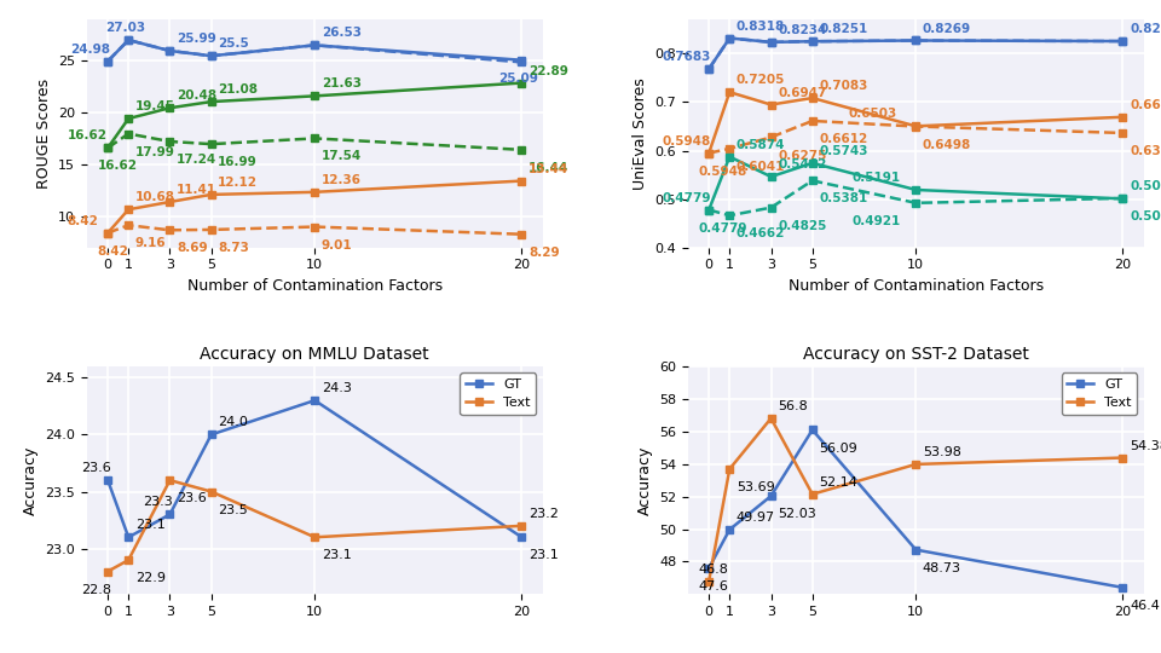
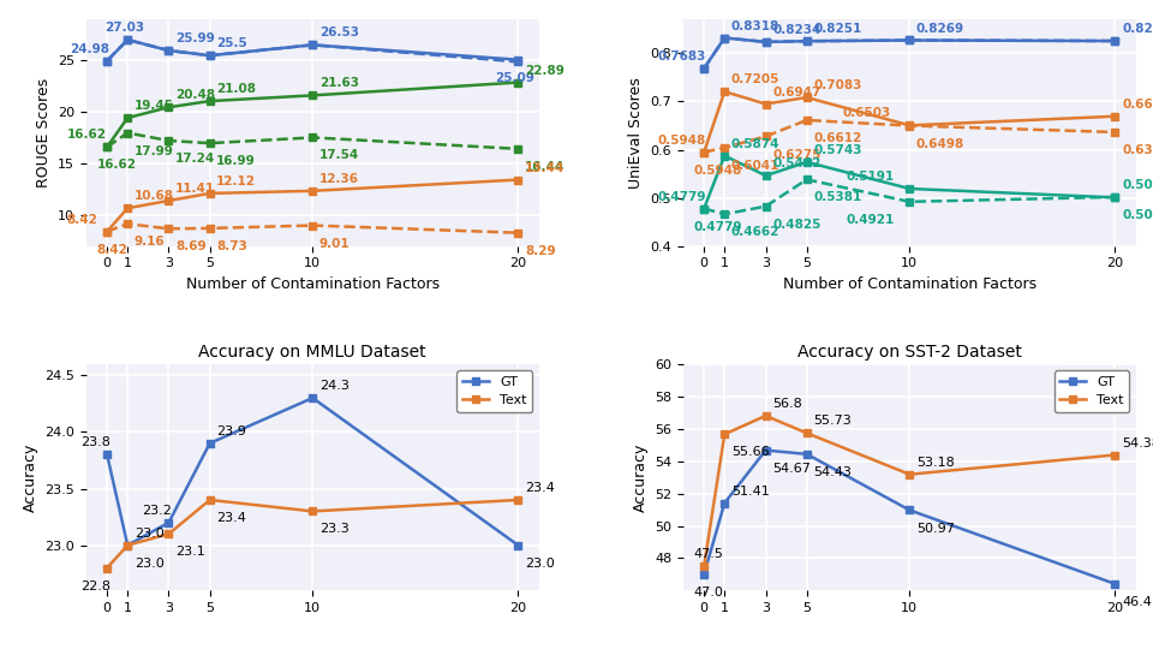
Accuracy on MMLU Dataset/GT/0: 23.6 -> 23.8
Accuracy on MMLU Dataset/GT/1: 23.1 -> 23.0
Accuracy on MMLU Dataset/Text/1: 22.9 -> 23.0
Accuracy on MMLU Dataset/GT/3: 23.3 -> 23.2
Accuracy on MMLU Dataset/Text/3: 23.6 -> 23.1
Accuracy on MMLU Dataset/GT/5: 24.0 -> 23.9
Accuracy on MMLU Dataset/Text/5: 23.5 -> 23.4
Accuracy on MMLU Dataset/Text/10: 23.1 -> 23.3
Accuracy on MMLU Dataset/GT/20: 23.1 -> 23.0
Accuracy on MMLU Dataset/Text/20: 23.2 -> 23.4
Accuracy on SST-2 Dataset/GT/0: 47.6 -> 47.0
Accuracy on SST-2 Dataset/Text/0: 46.8 -> 47.5
Accuracy on SST-2 Dataset/GT/1: 49.97 -> 51.41
Accuracy on SST-2 Dataset/Text/1: 53.69 -> 55.66
Accuracy on SST-2 Dataset/GT/3: 52.03 -> 54.67
Accuracy on SST-2 Dataset/GT/5: 56.09 -> 54.43
Accuracy on SST-2 Dataset/Text/5: 52.14 -> 55.73
Accuracy on SST-2 Dataset/GT/10: 48.73 -> 50.97
Accuracy on SST-2 Dataset/Text/10: 53.98 -> 53.18
